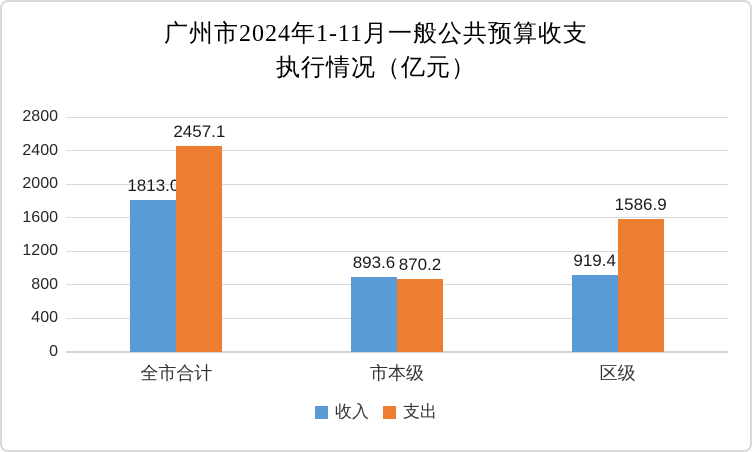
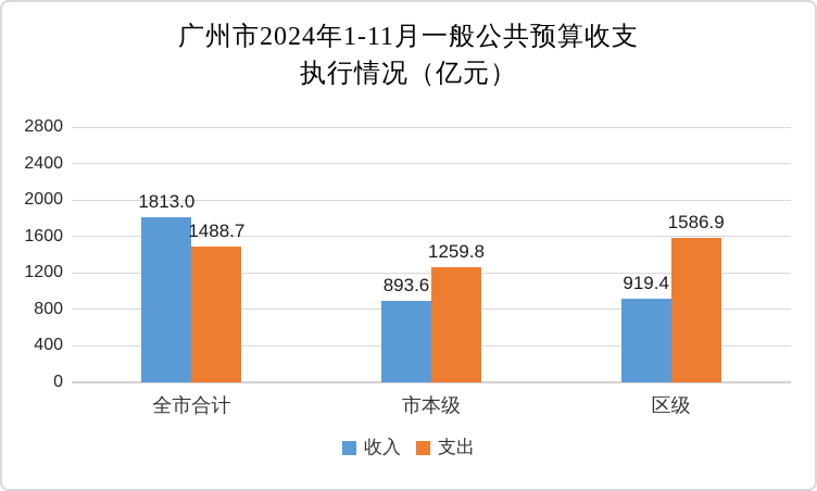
支出/全市合计: 2457.1 -> 1488.7
支出/市本级: 870.2 -> 1259.8
